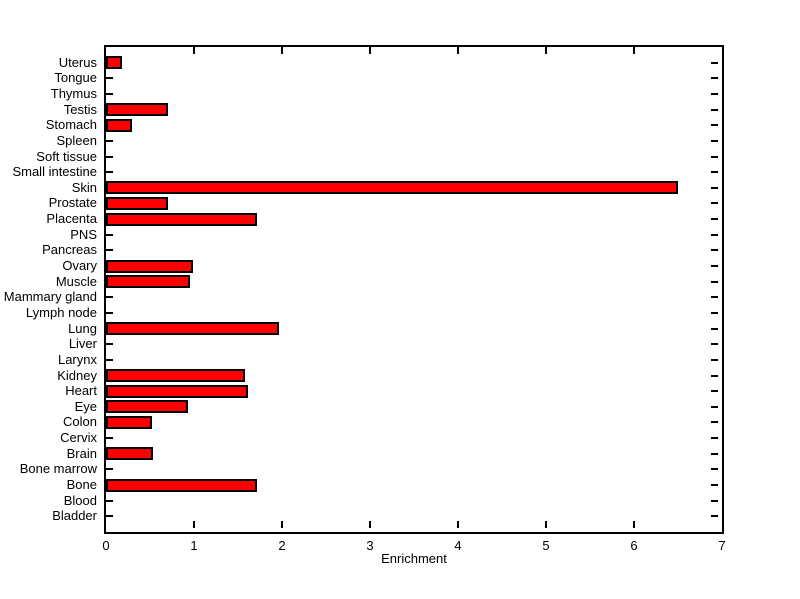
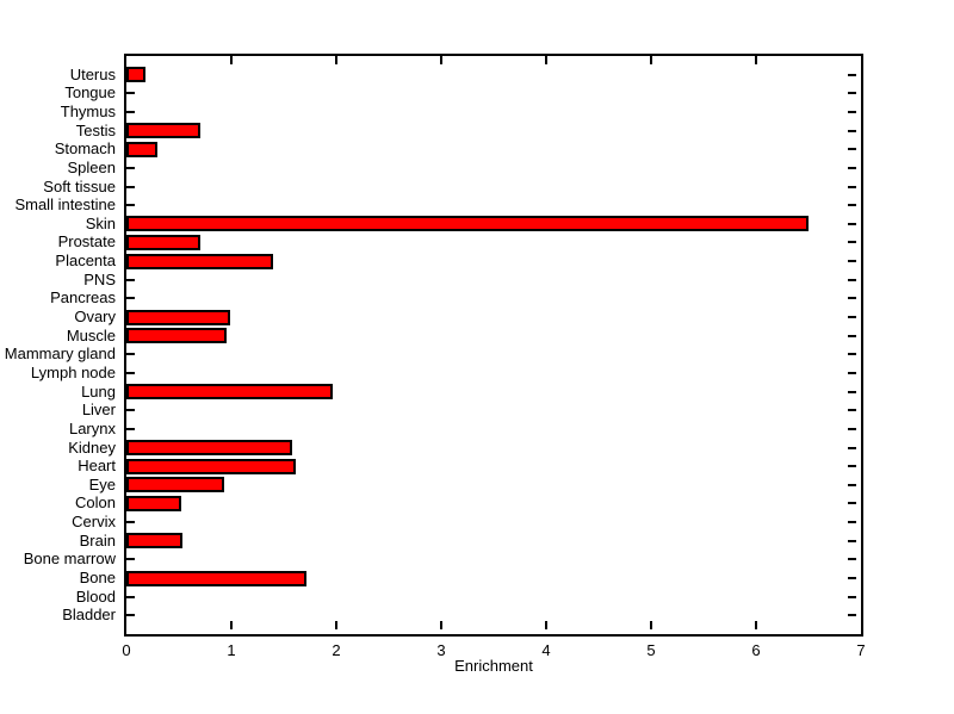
Placenta: 1.7 -> 1.4
